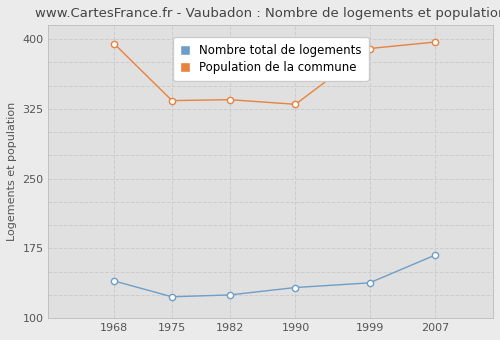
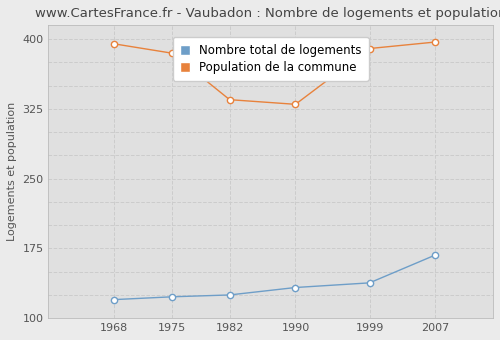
Nombre total de logements/1968: 140 -> 120
Population de la commune/1975: 334 -> 385
